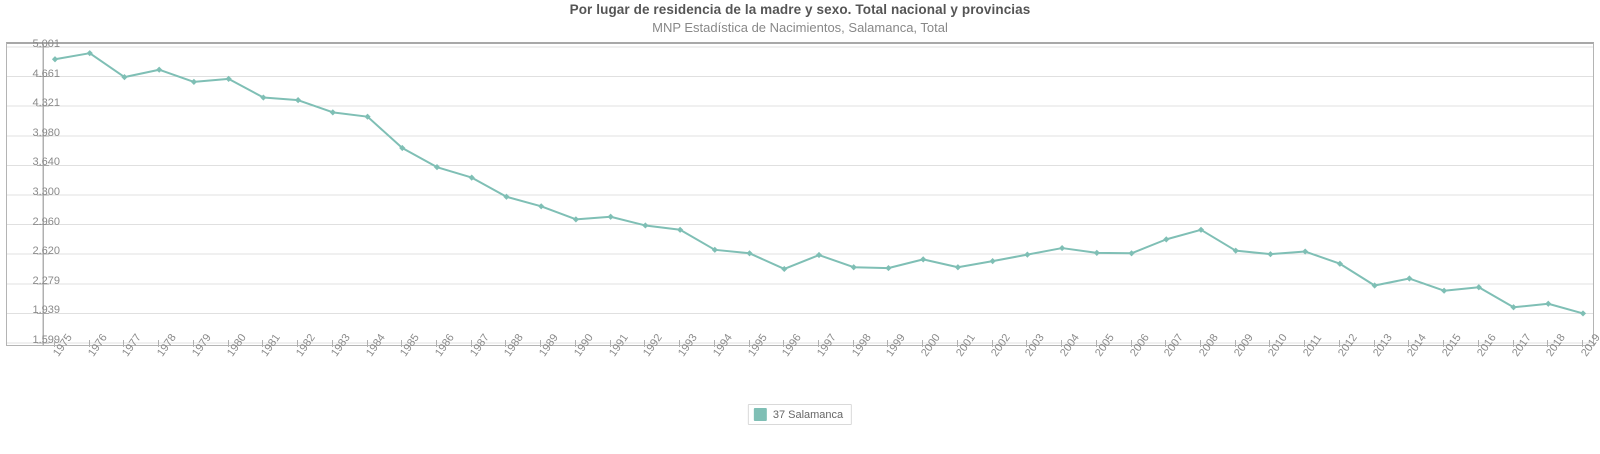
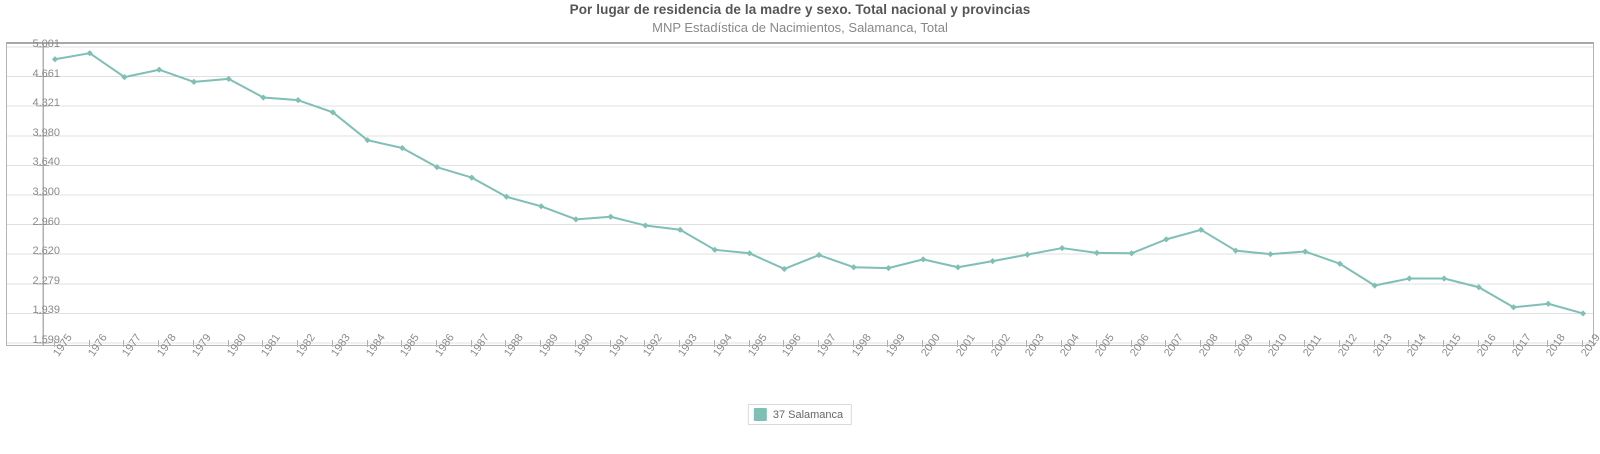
1984: 4200 -> 3900
2015: 2200 -> 2300
